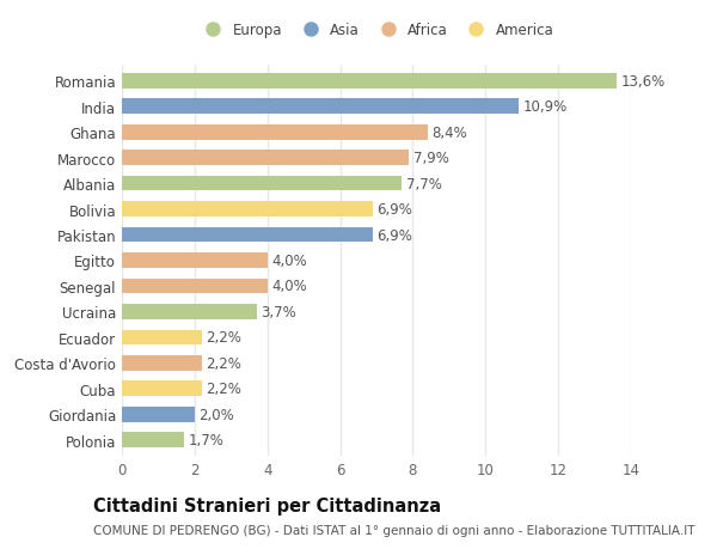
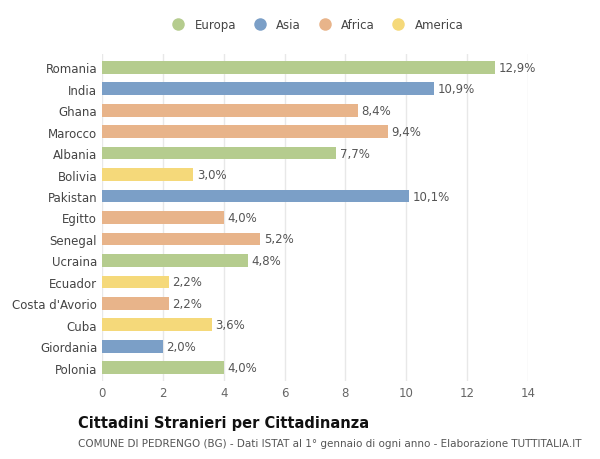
Romania: 13,6% -> 12,9%
Marocco: 7,9% -> 9,4%
Bolivia: 6,9% -> 3,0%
Pakistan: 6,9% -> 10,1%
Senegal: 4,0% -> 5,2%
Ucraina: 3,7% -> 4,8%
Cuba: 2,2% -> 3,6%
Polonia: 1,7% -> 4,0%
